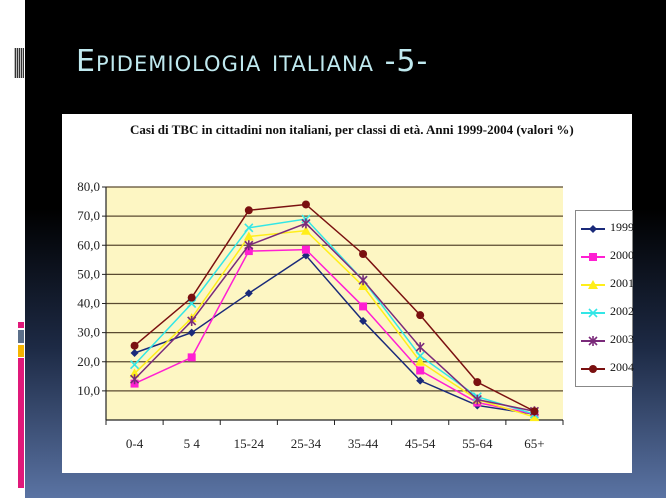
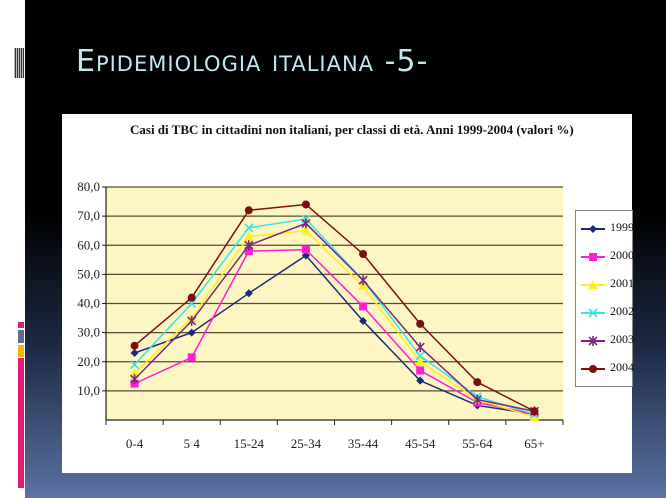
2004/45-54: 36 -> 33
